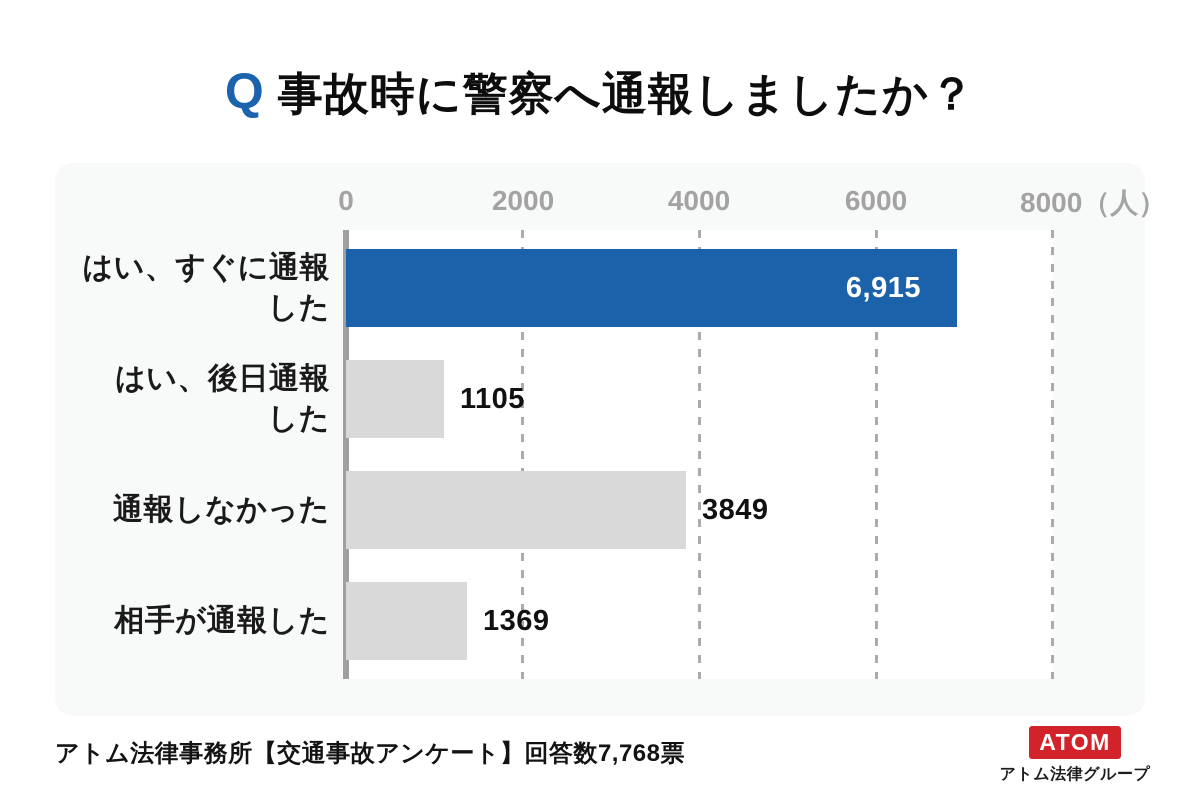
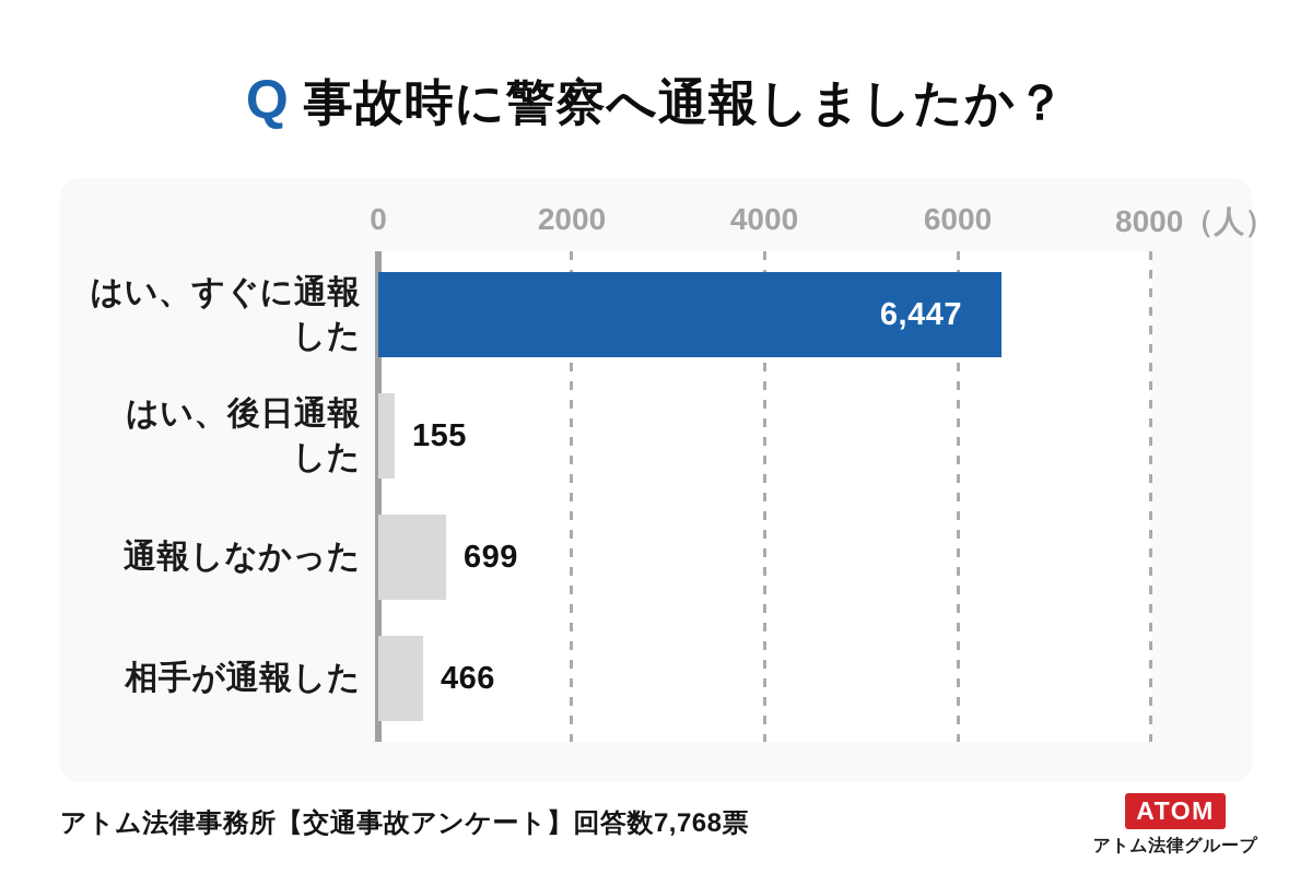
はい、すぐに通報した: 6,915 -> 6,447
はい、後日通報した: 1105 -> 155
通報しなかった: 3849 -> 699
相手が通報した: 1369 -> 466
